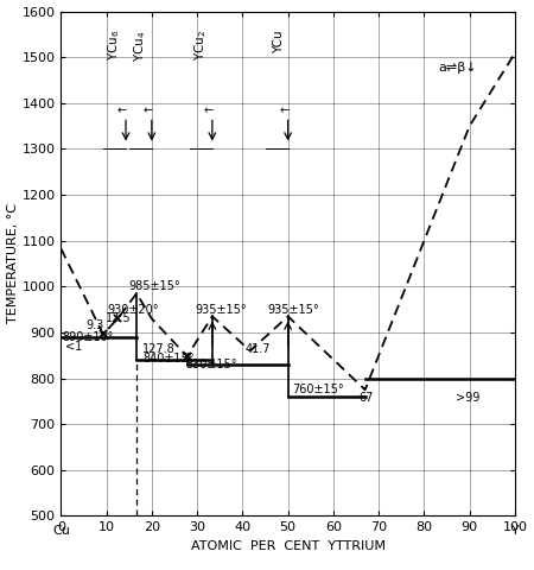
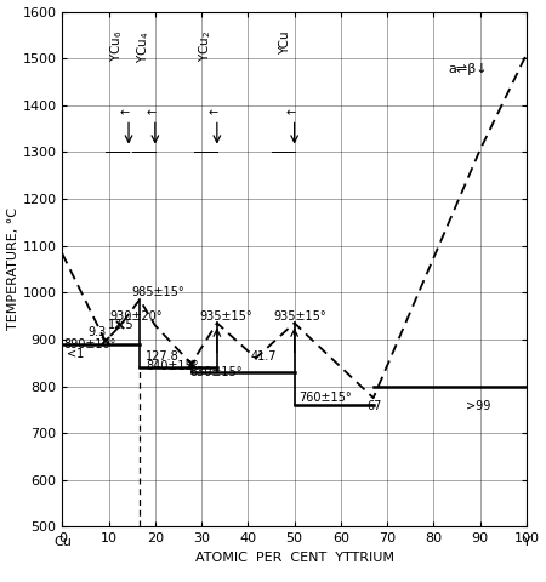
90: 1350 -> 1305
